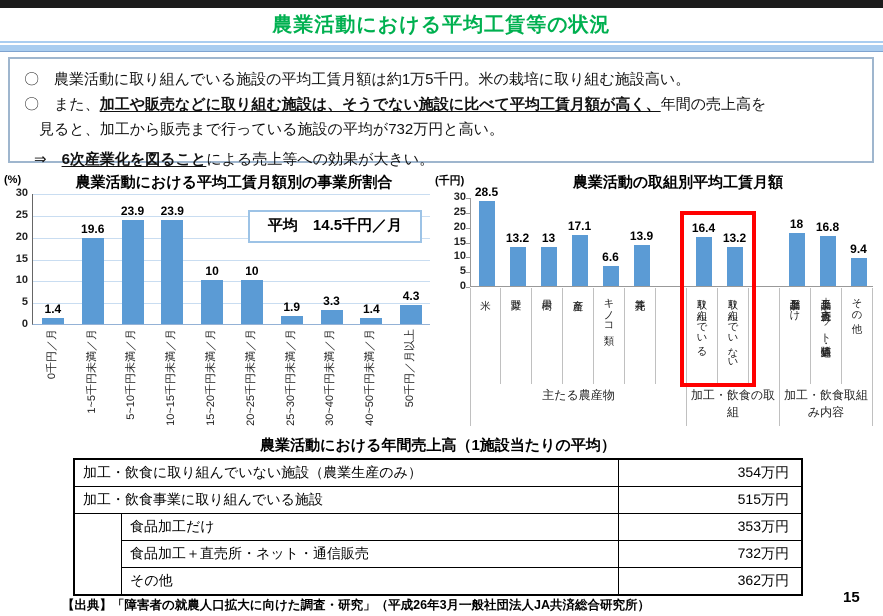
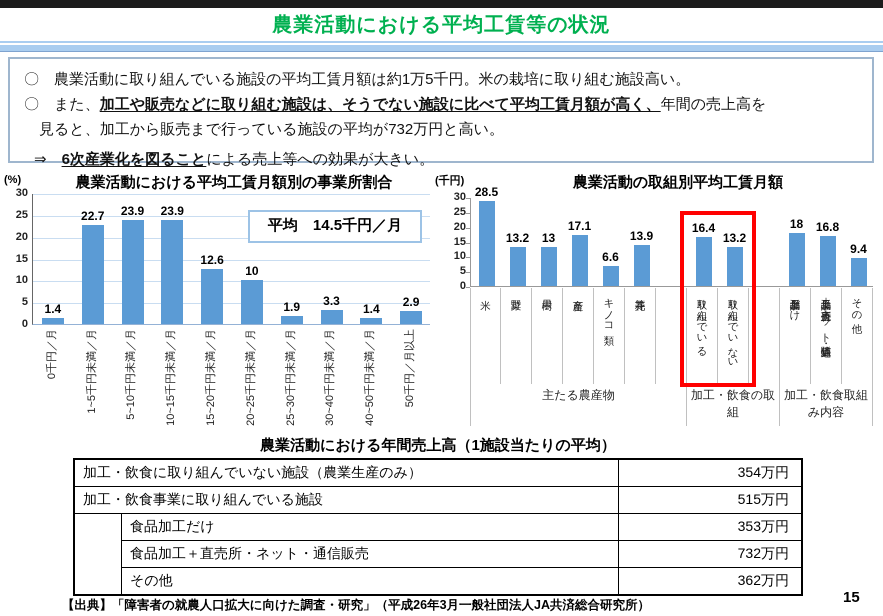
農業活動における平均工賃月額別の事業所割合/1~5千円未満／月: 19.6 -> 22.7
農業活動における平均工賃月額別の事業所割合/15~20千円未満／月: 10 -> 12.6
農業活動における平均工賃月額別の事業所割合/50千円／月以上: 4.3 -> 2.9
